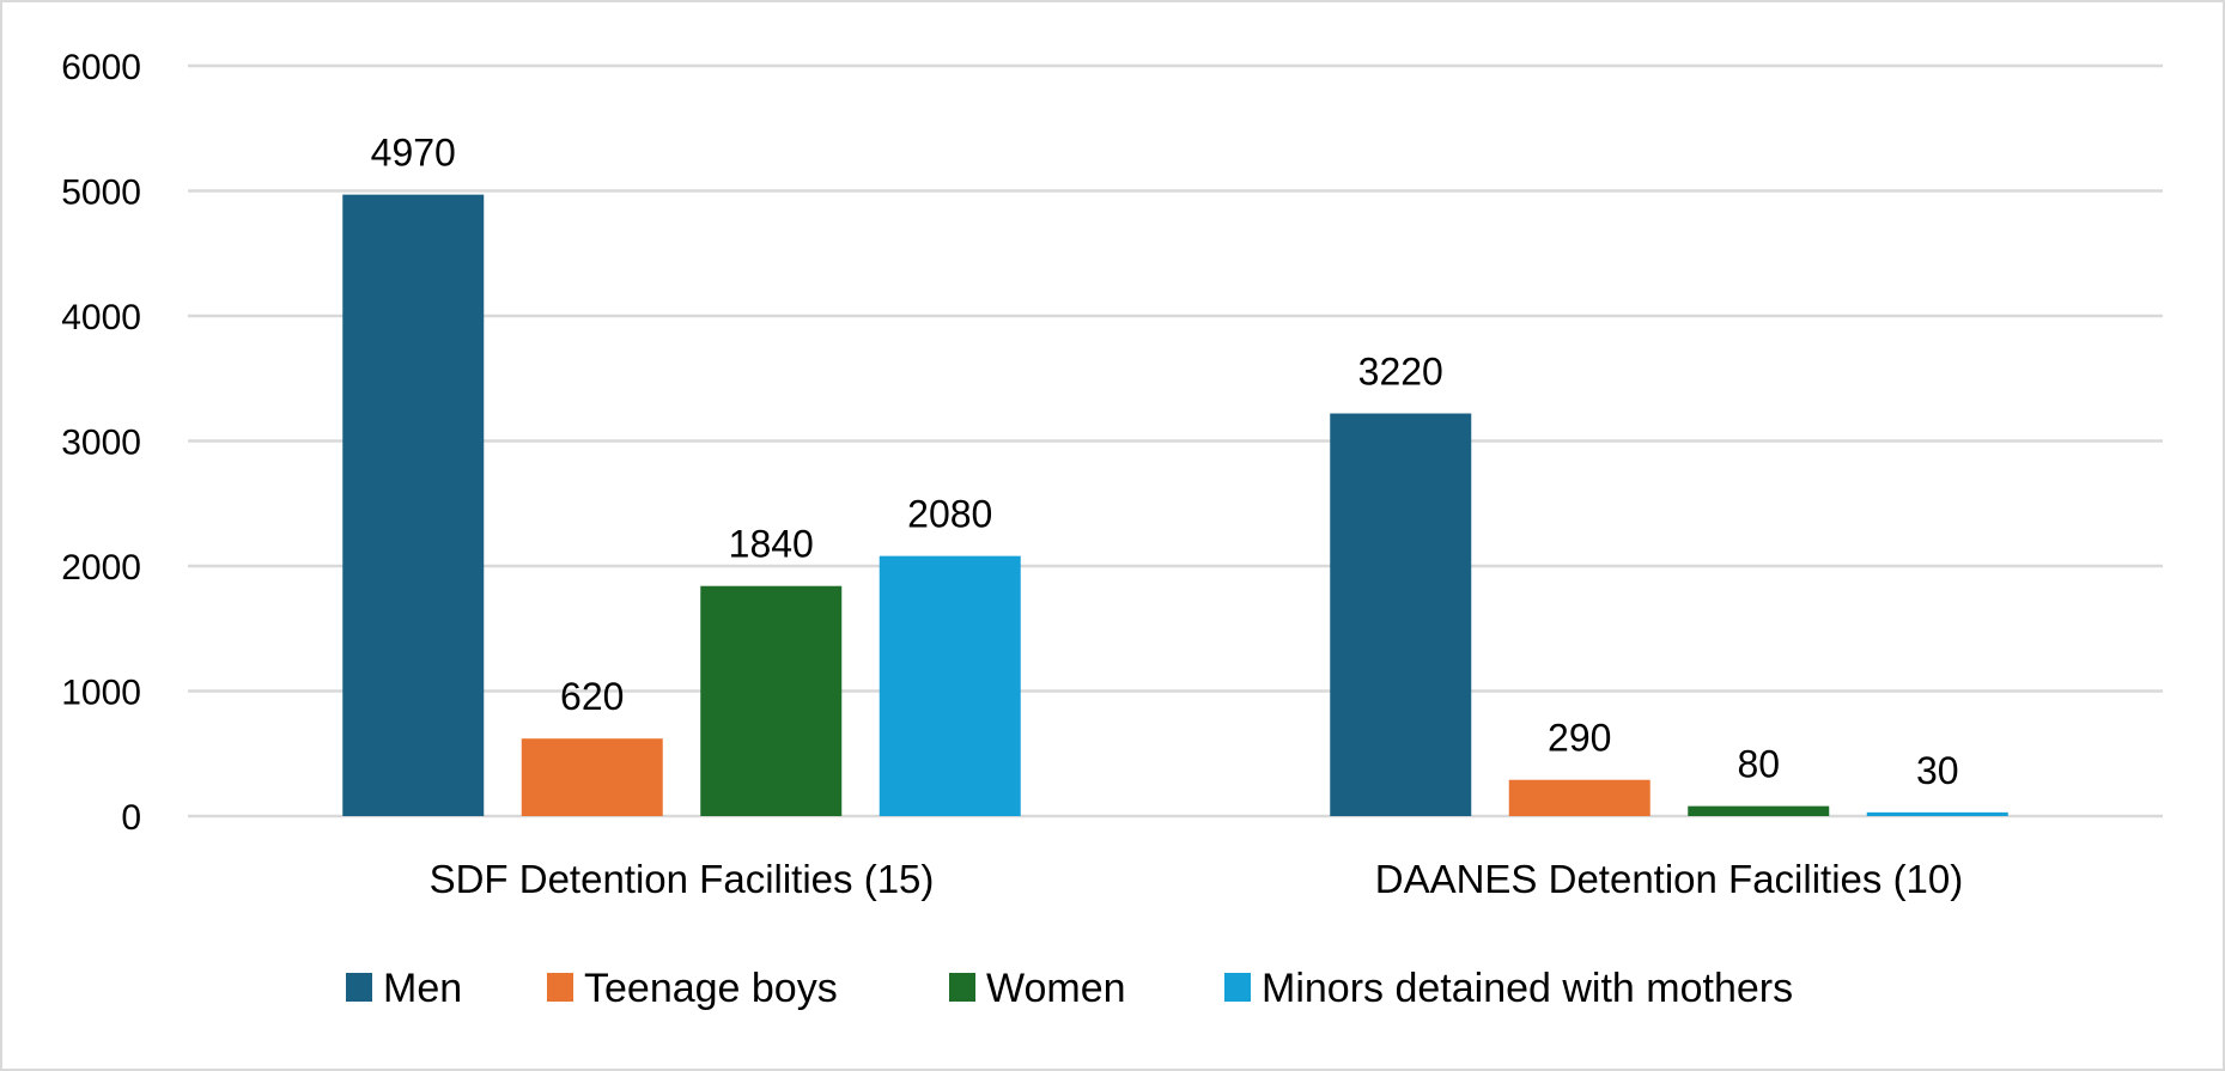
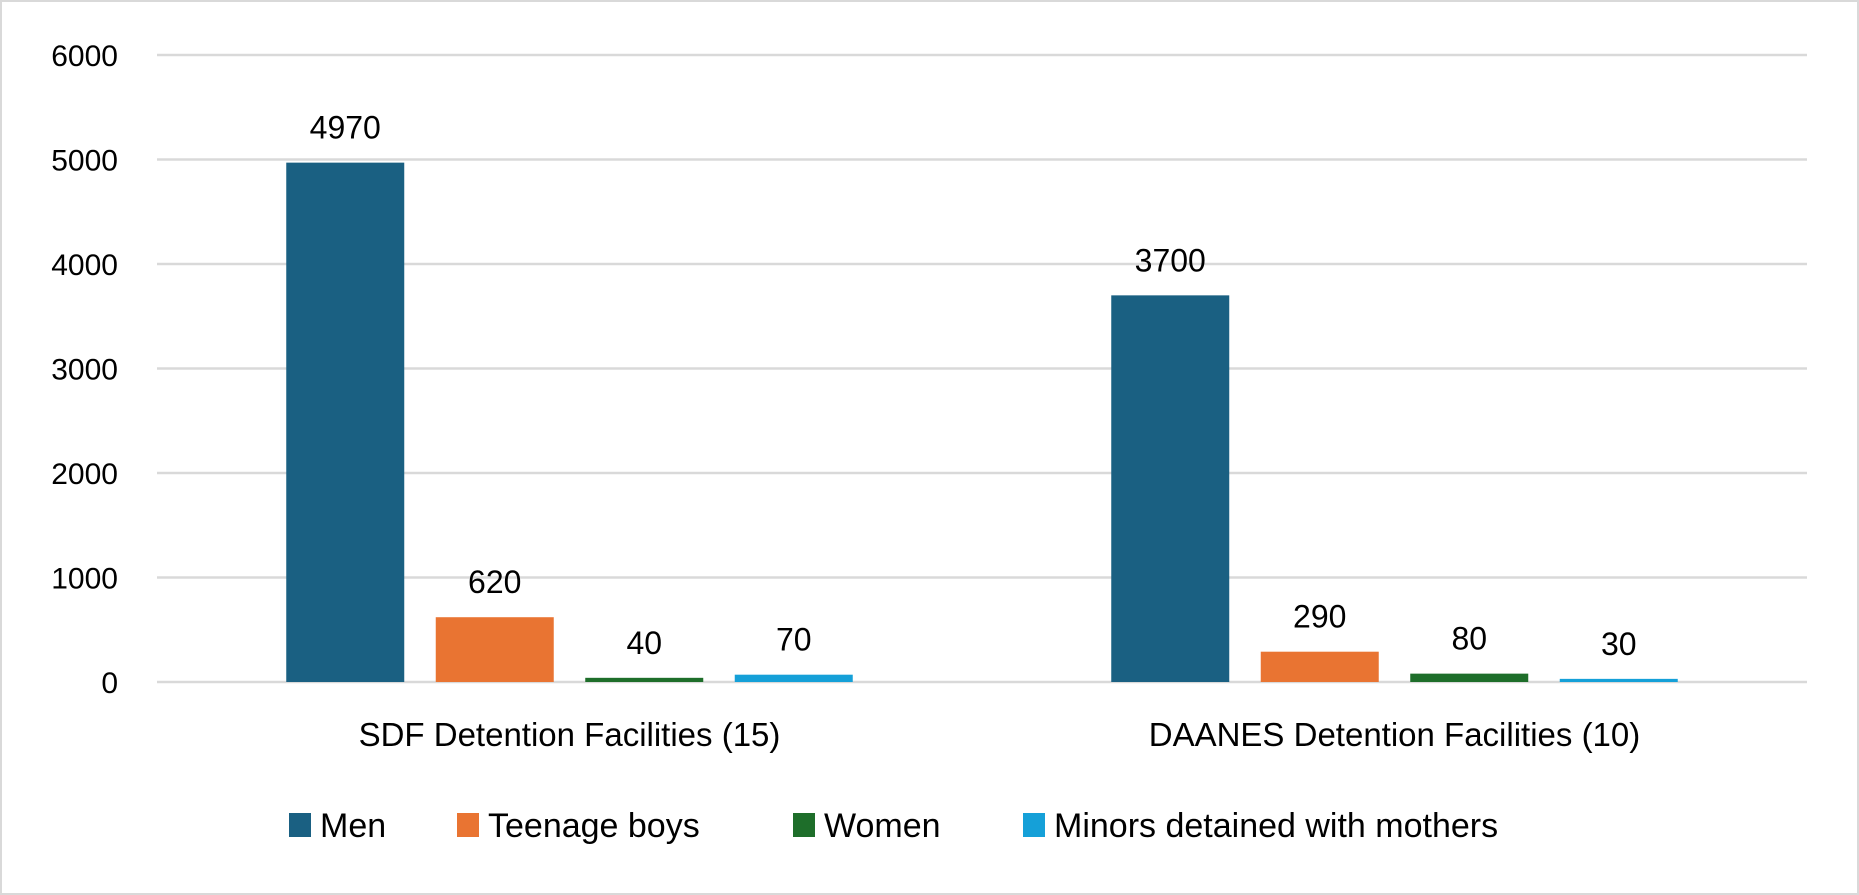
Women/SDF Detention Facilities (15): 1840 -> 40
Minors detained with mothers/SDF Detention Facilities (15): 2080 -> 70
Men/DAANES Detention Facilities (10): 3220 -> 3700
